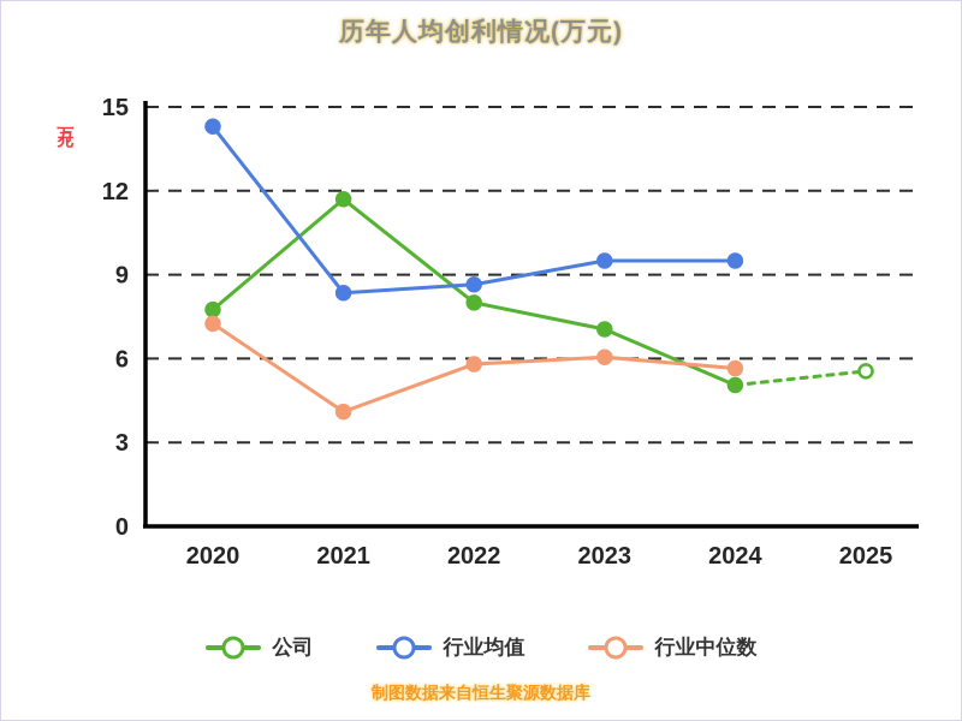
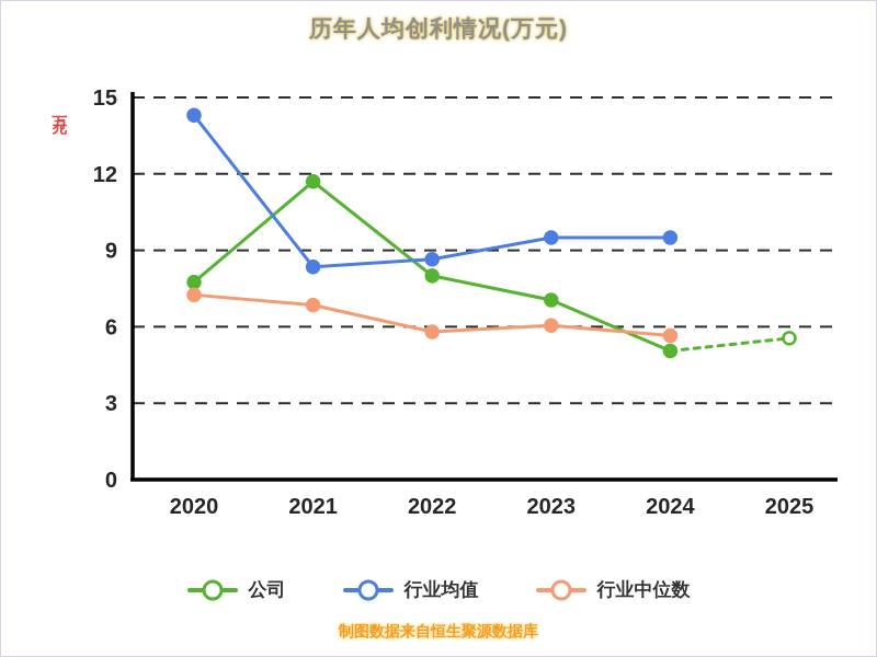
行业中位数/2021: 4.1 -> 6.8
